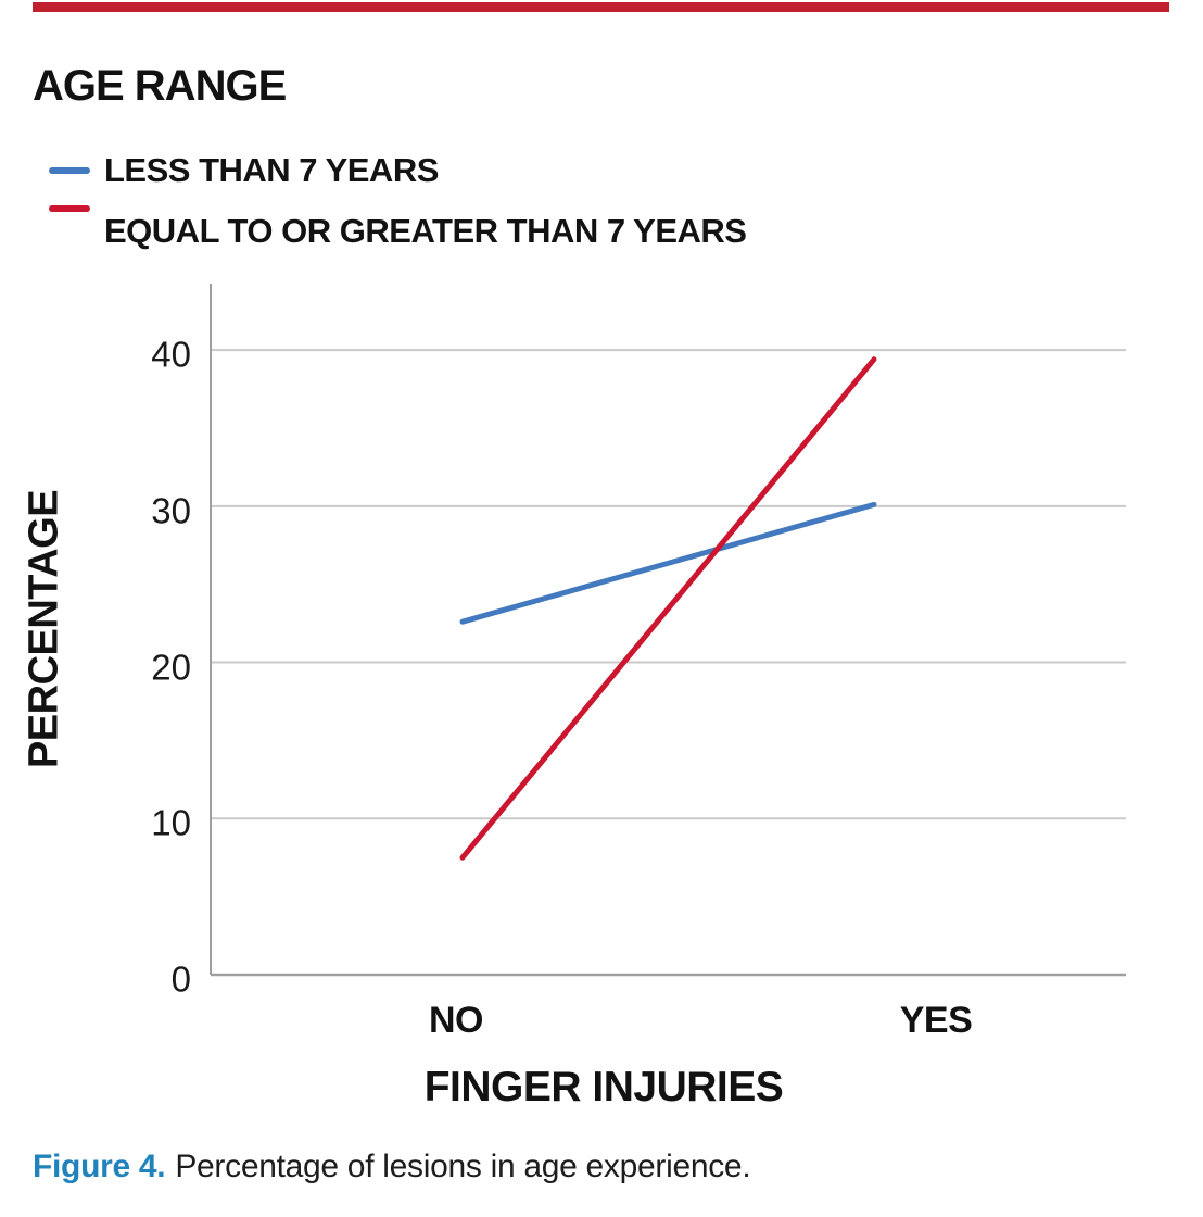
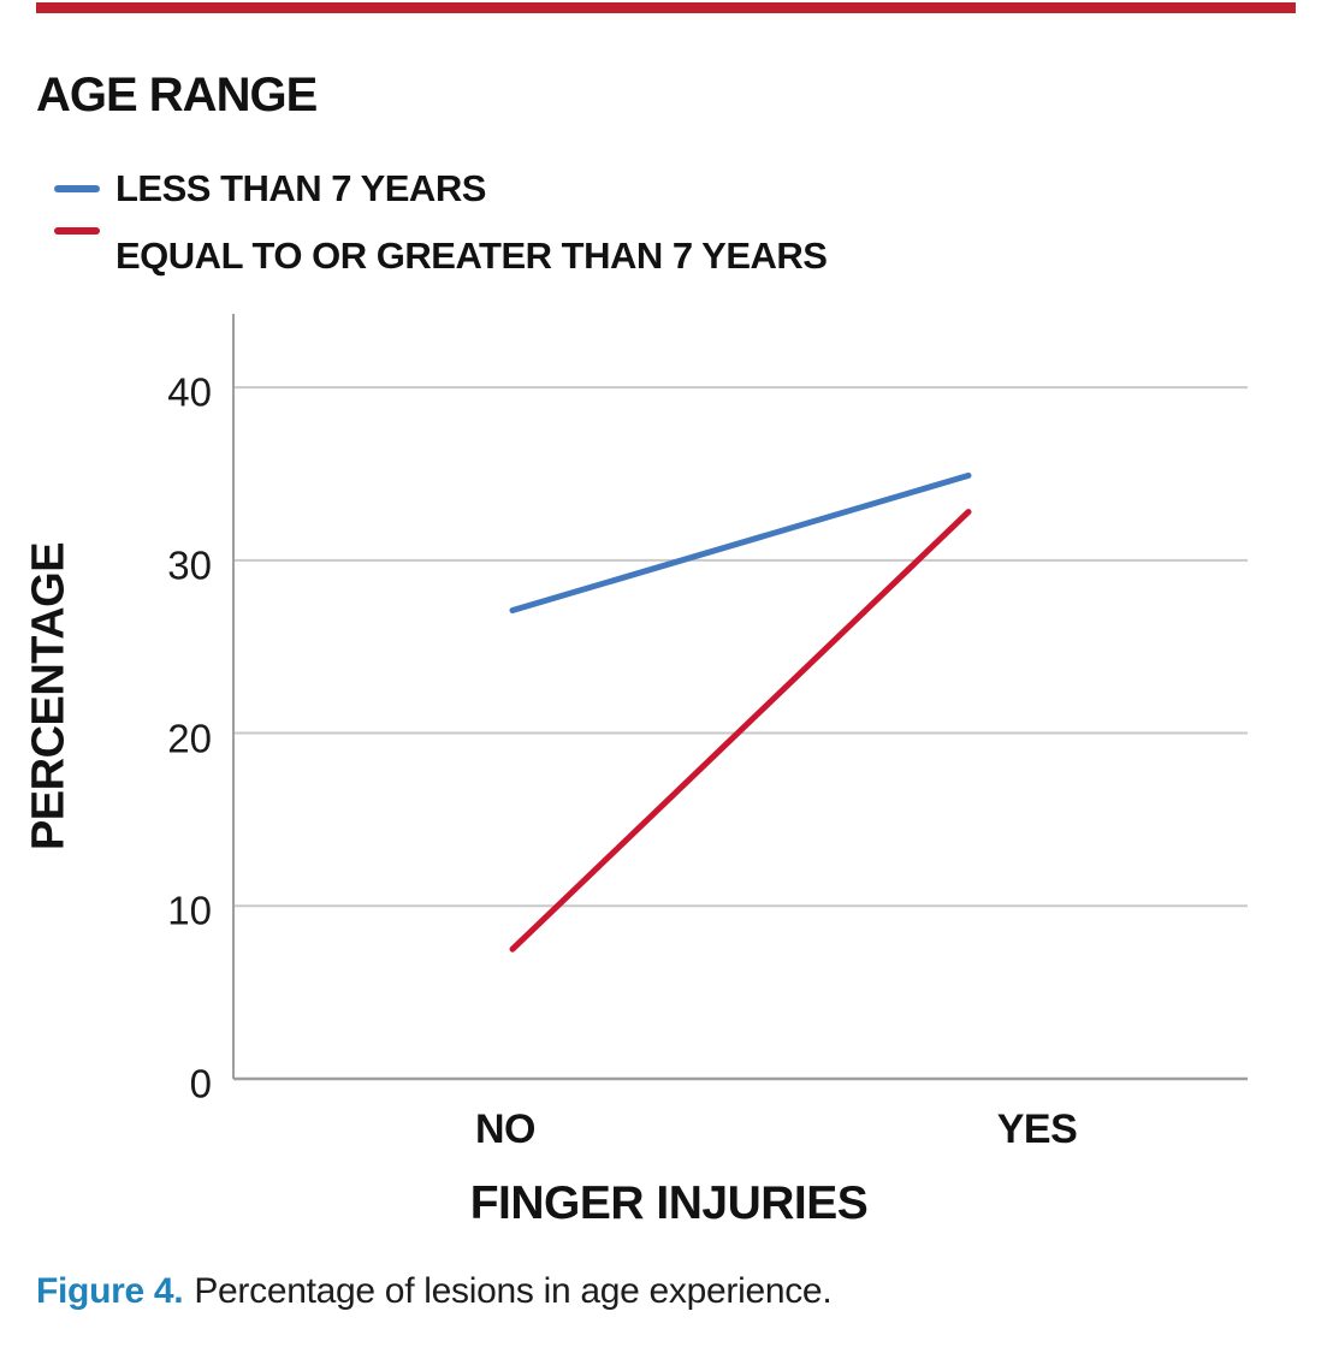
LESS THAN 7 YEARS/NO: 22.6 -> 27.1
LESS THAN 7 YEARS/YES: 30.1 -> 34.9
EQUAL TO OR GREATER THAN 7 YEARS/YES: 39.4 -> 32.8
